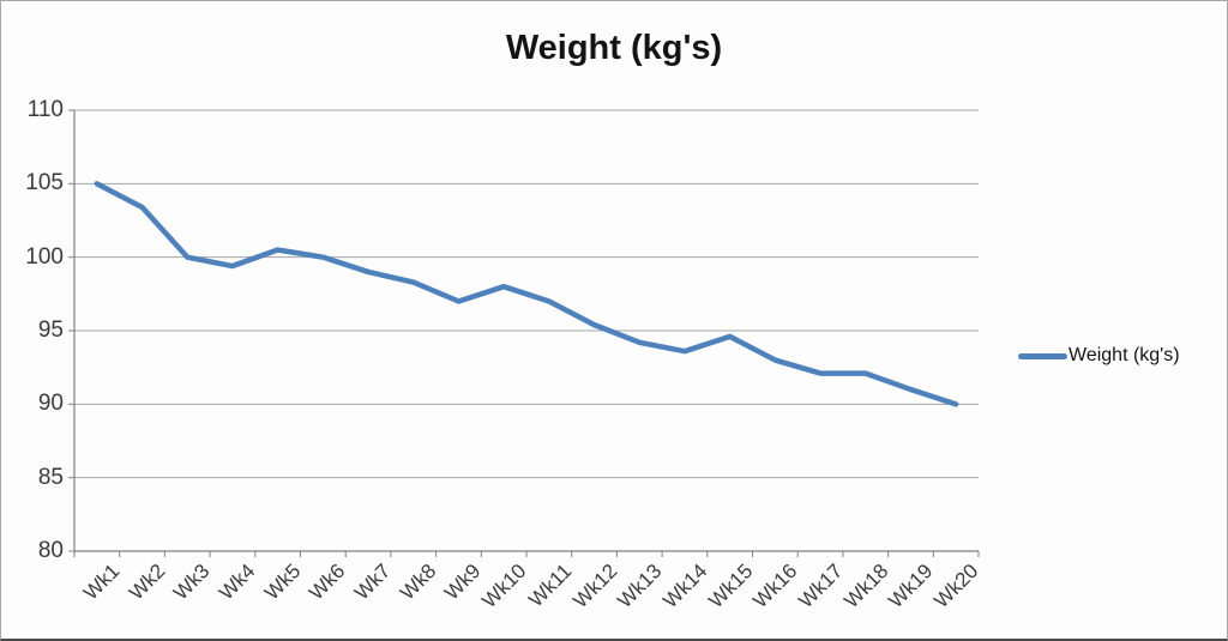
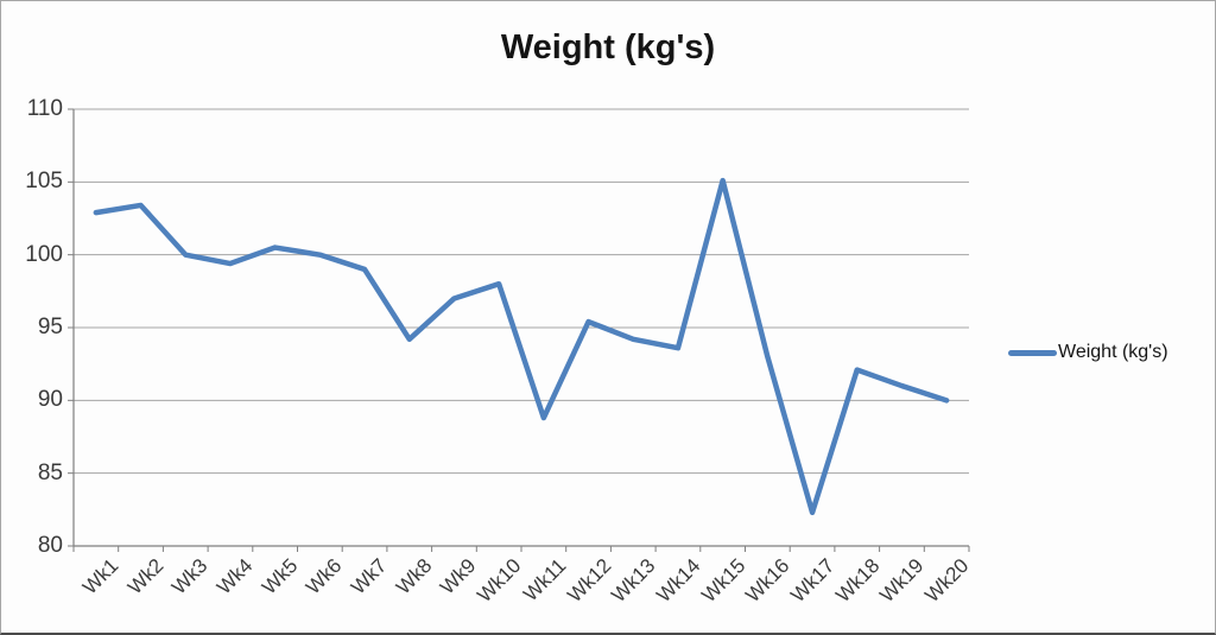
Wk1: 105.0 -> 102.9
Wk8: 98.3 -> 94.2
Wk11: 97.0 -> 88.8
Wk15: 94.6 -> 105.1
Wk17: 92.1 -> 82.3
